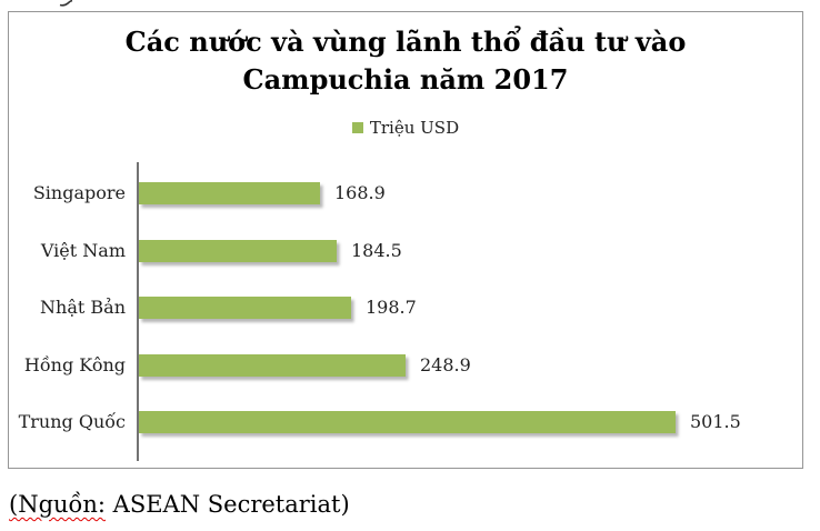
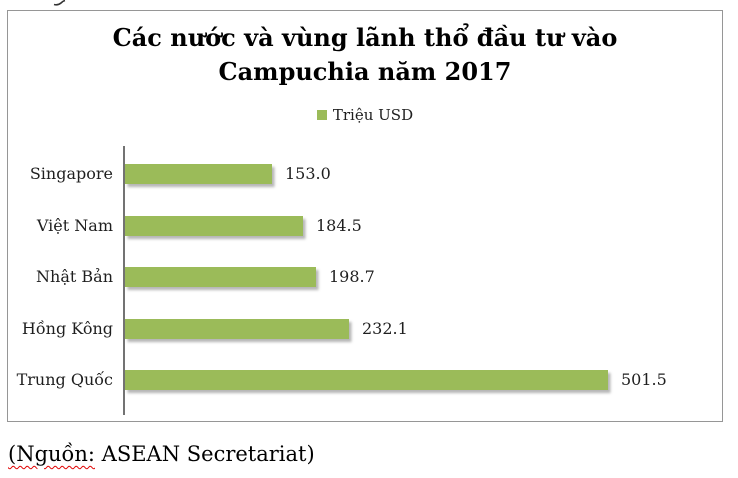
Singapore: 168.9 -> 153.0
Hồng Kông: 248.9 -> 232.1
